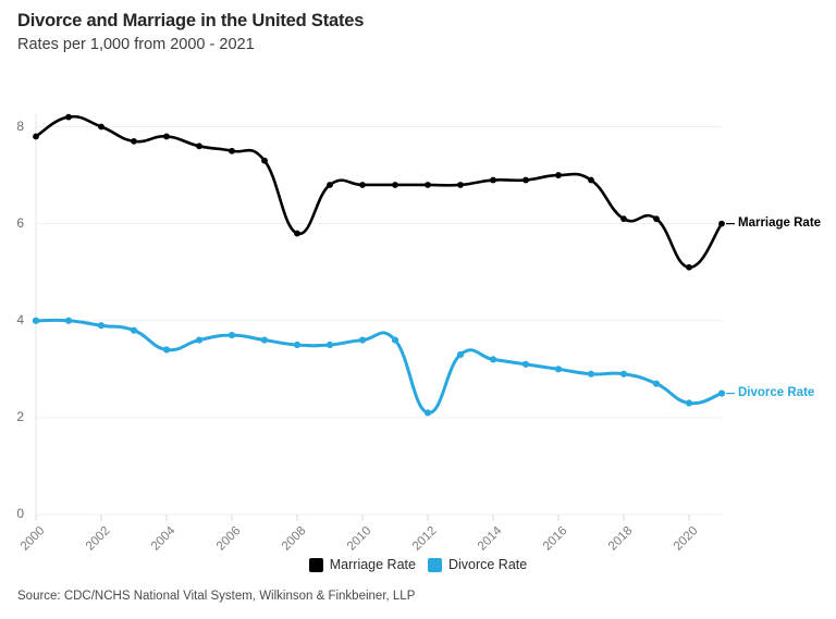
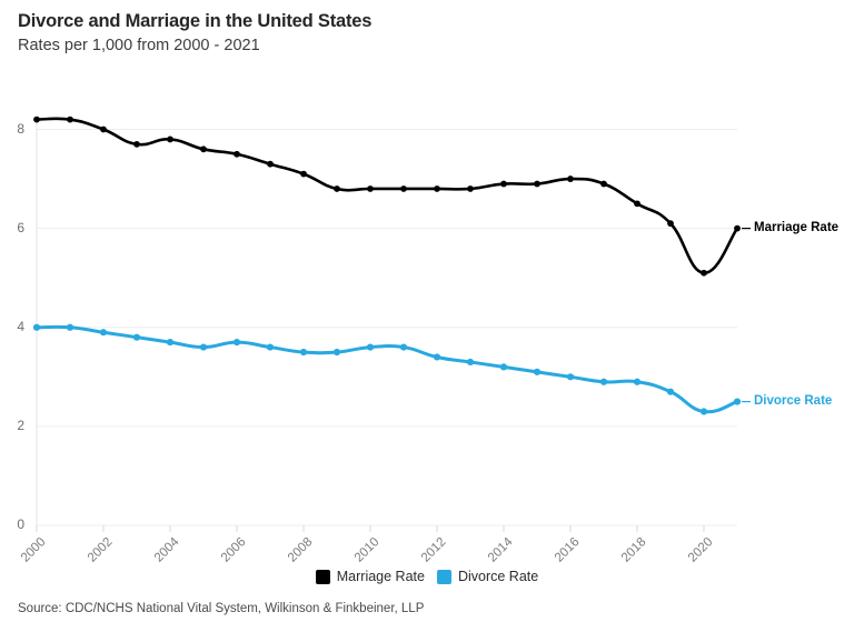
Marriage Rate/2000: 7.8 -> 8.2
Divorce Rate/2004: 3.4 -> 3.7
Marriage Rate/2008: 5.8 -> 7.1
Divorce Rate/2012: 2.1 -> 3.4
Marriage Rate/2018: 6.1 -> 6.5
